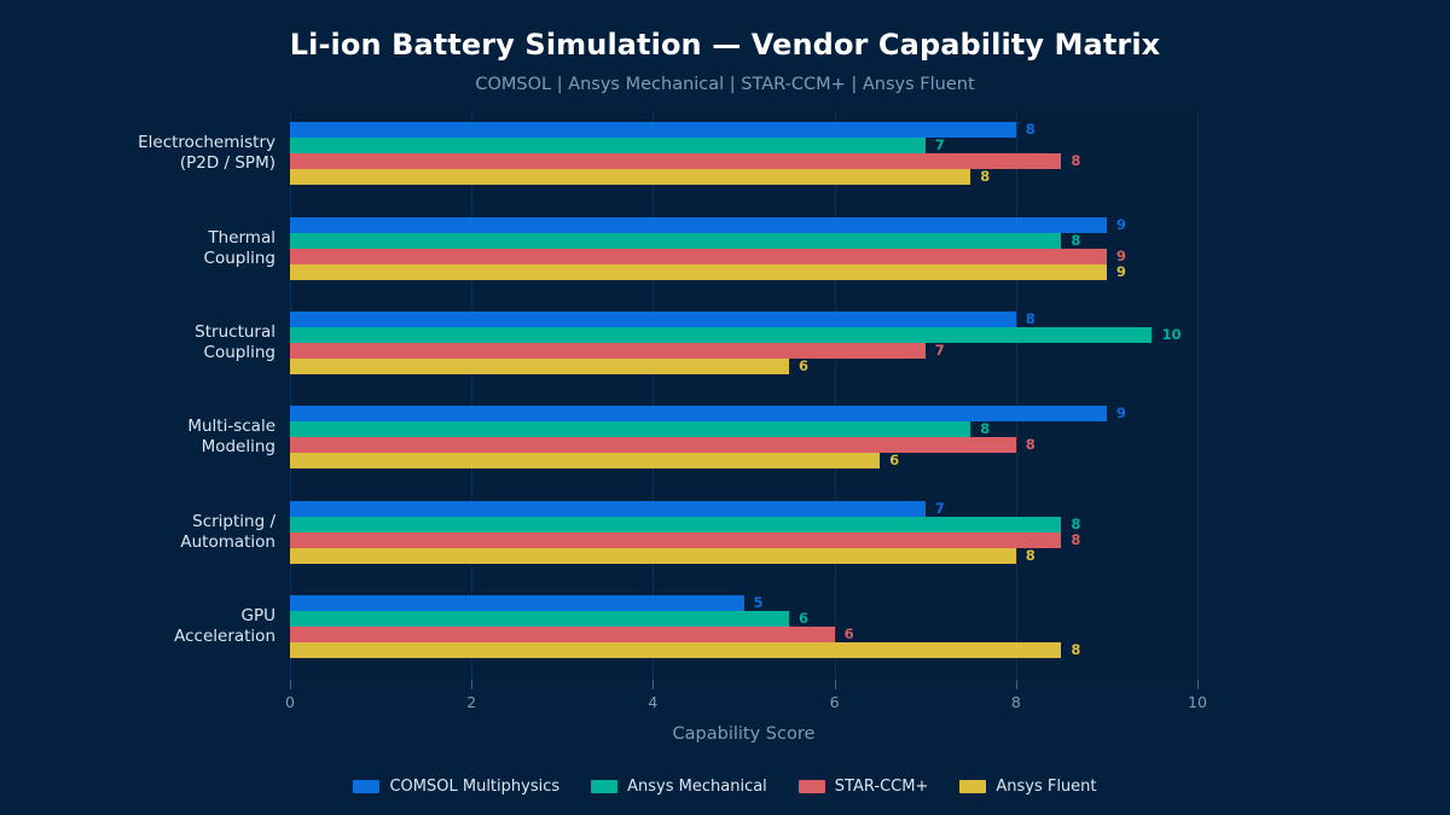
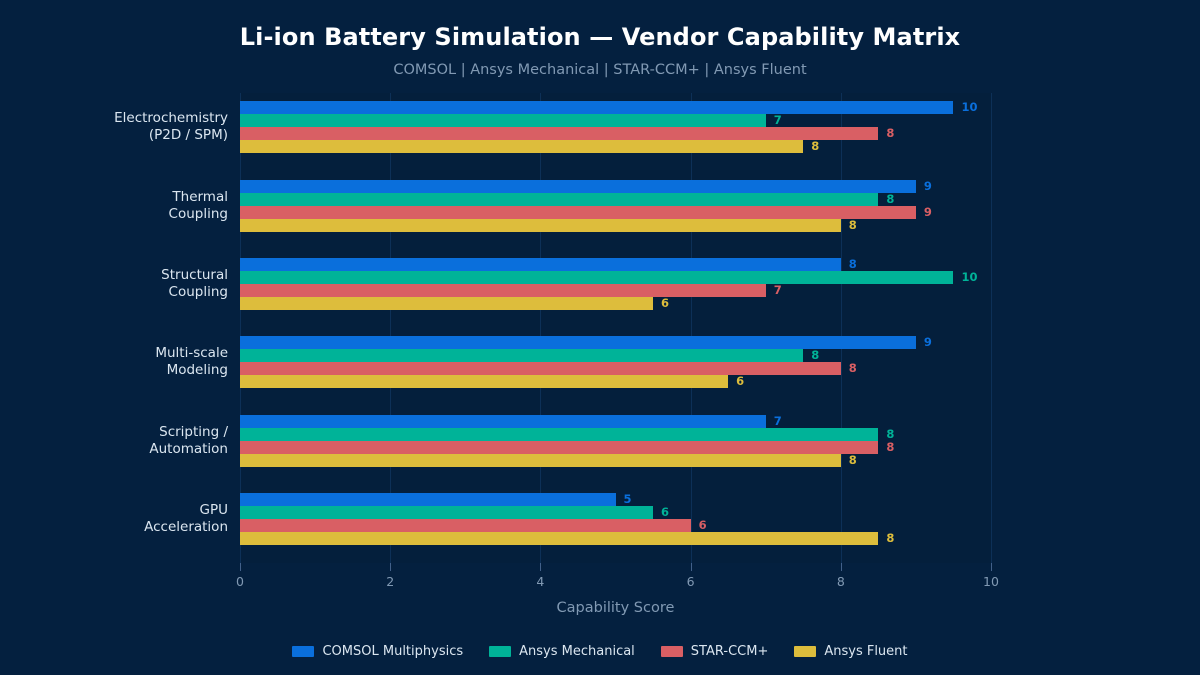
COMSOL Multiphysics/Electrochemistry (P2D / SPM): 8 -> 10
Ansys Fluent/Thermal Coupling: 9 -> 8
